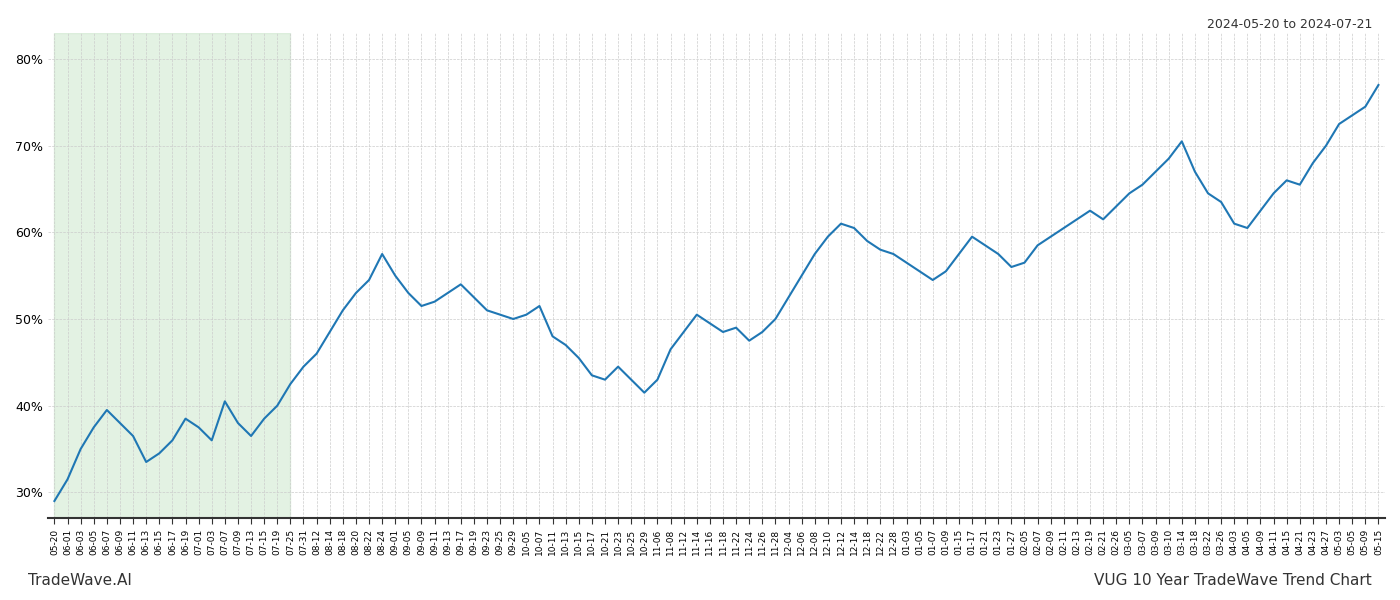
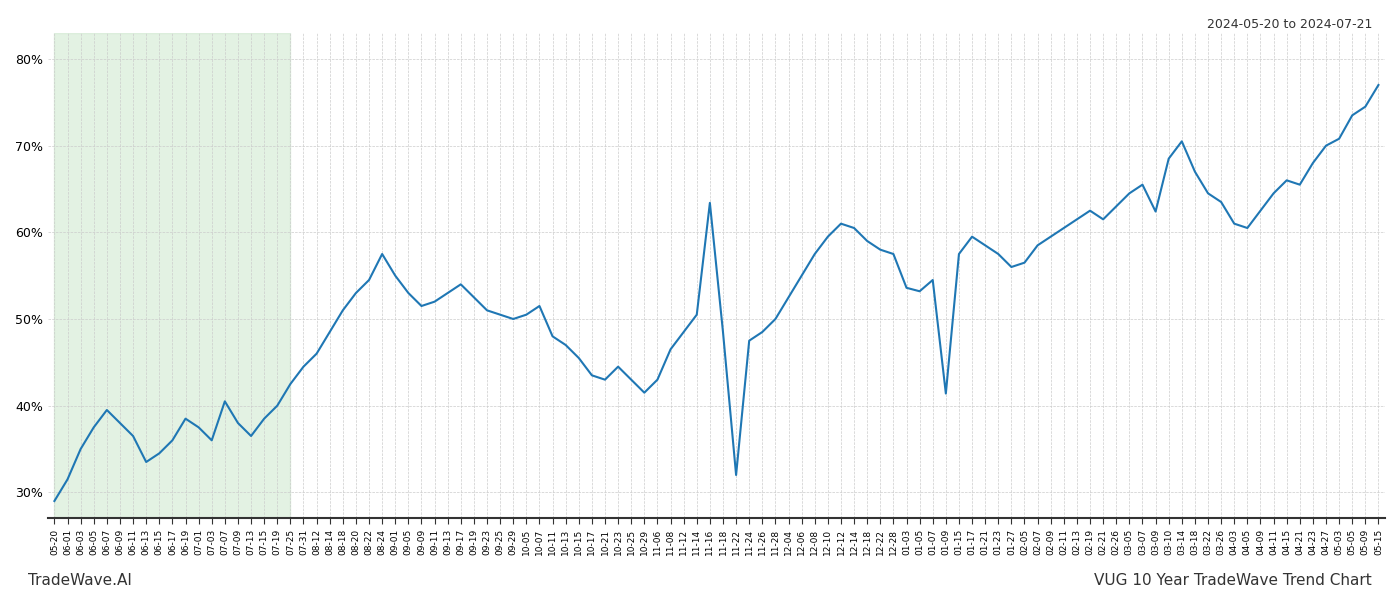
11-16: 49.5% -> 63.4%
11-22: 49.0% -> 32.0%
01-03: 56.5% -> 53.6%
01-05: 55.5% -> 53.2%
01-09: 55.5% -> 41.4%
03-09: 67.0% -> 62.4%
05-03: 72.5% -> 70.8%
